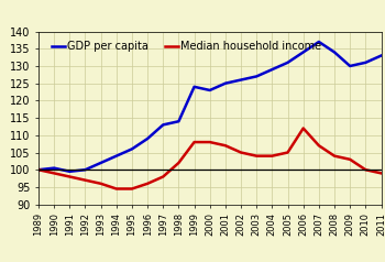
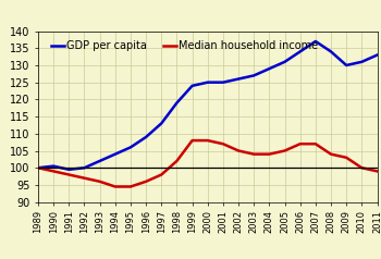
GDP per capita/1998: 114.0 -> 119.0
GDP per capita/2000: 123.0 -> 125.0
Median household income/2006: 112.0 -> 107.0
